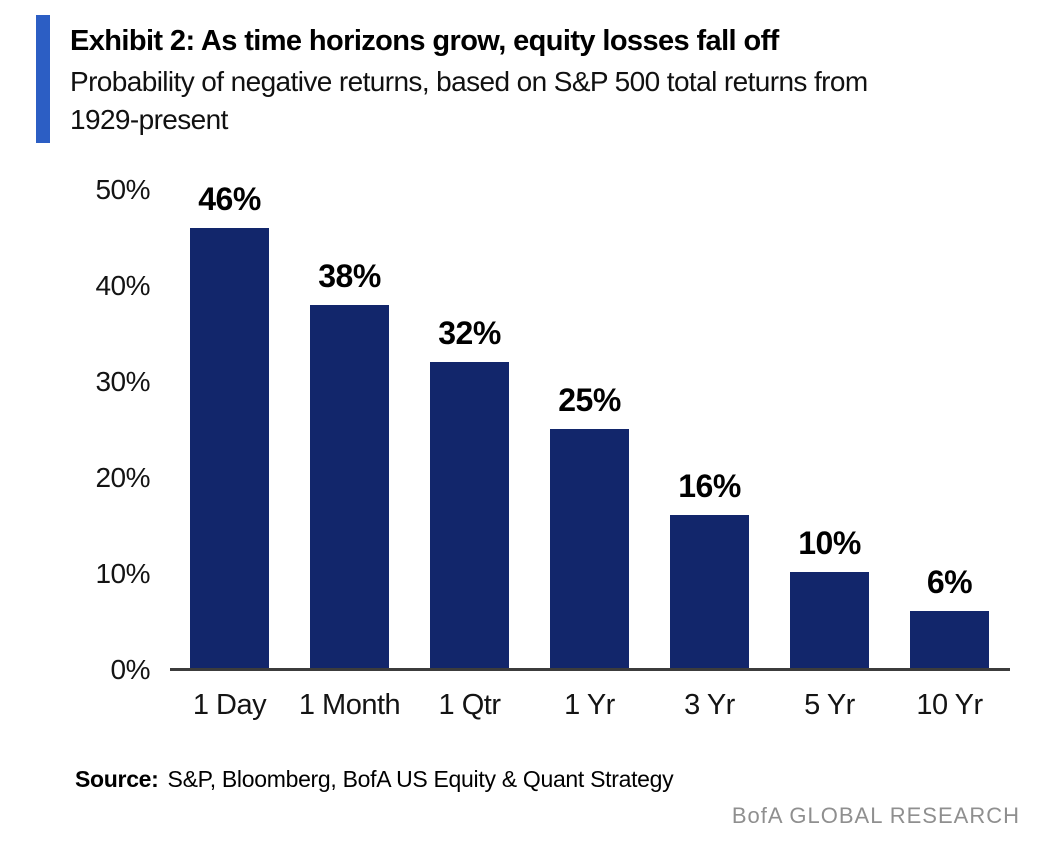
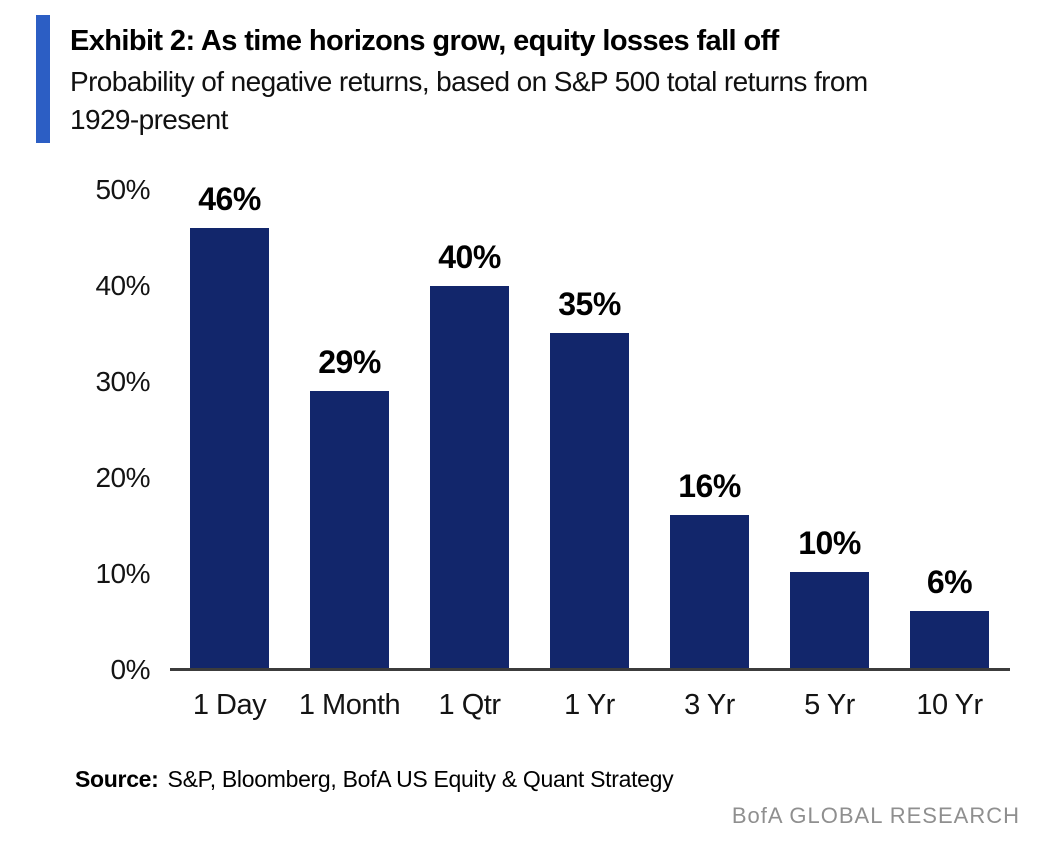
1 Month: 38% -> 29%
1 Qtr: 32% -> 40%
1 Yr: 25% -> 35%
